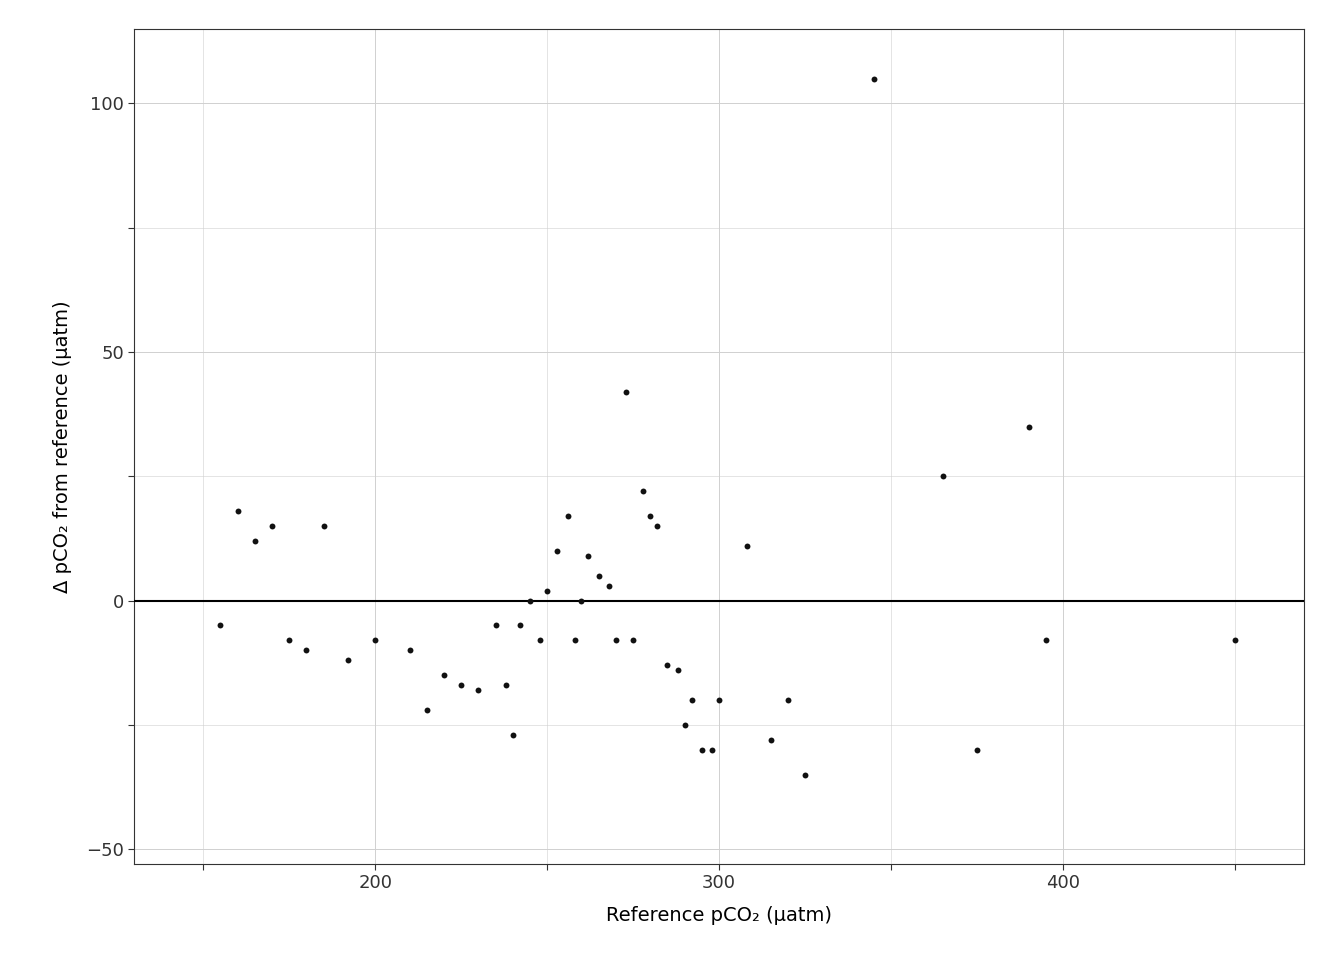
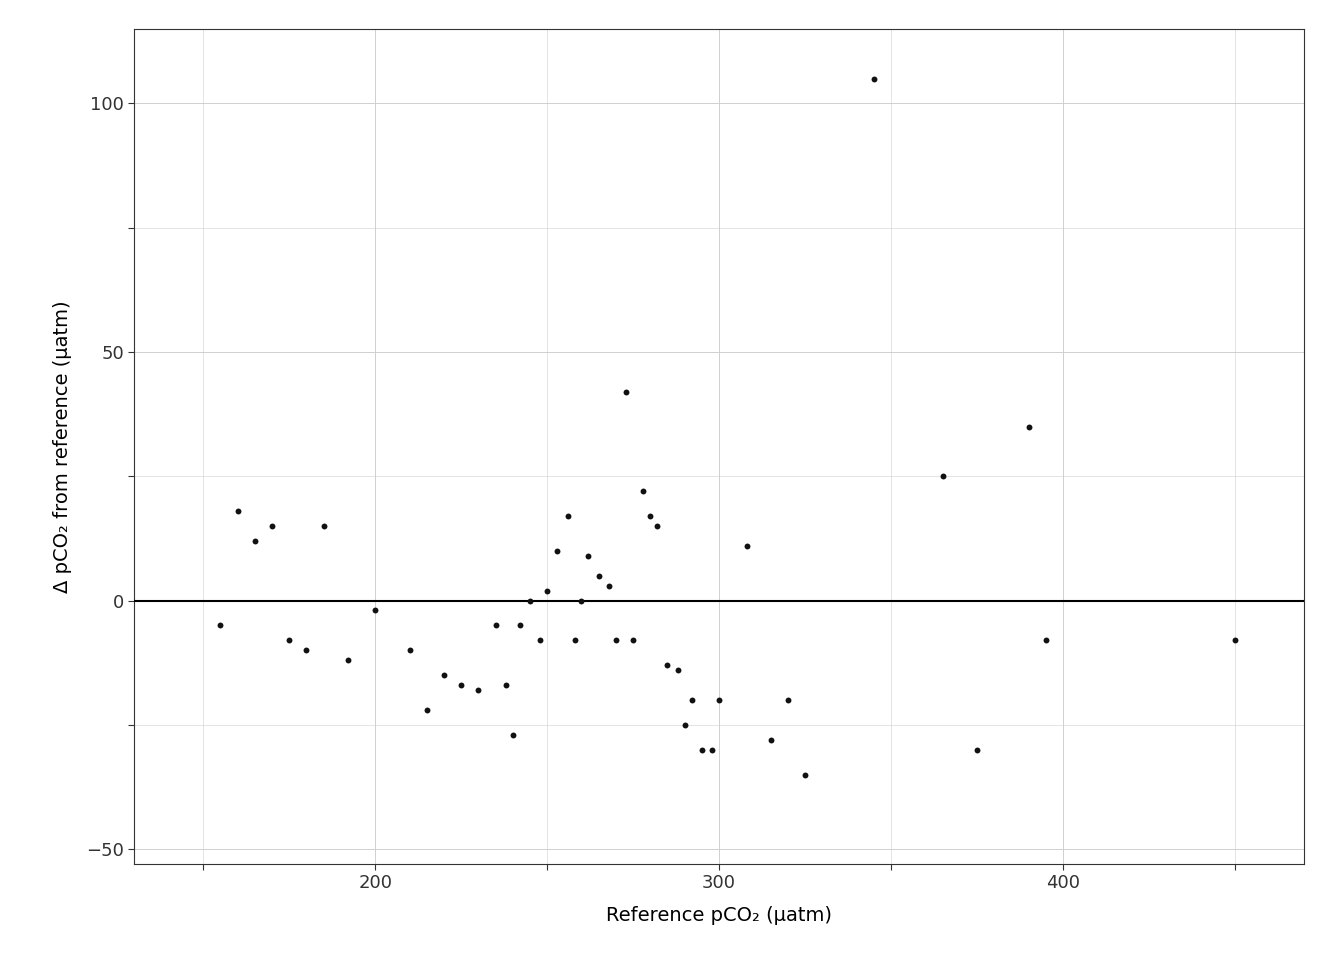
200: -8 -> -2
